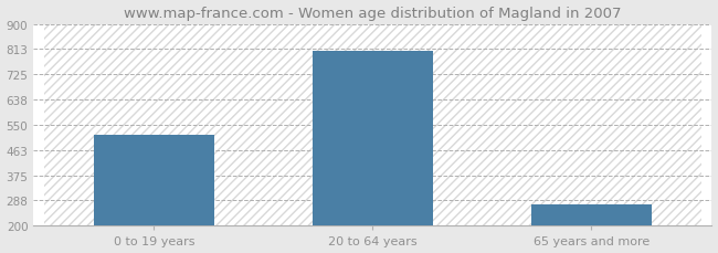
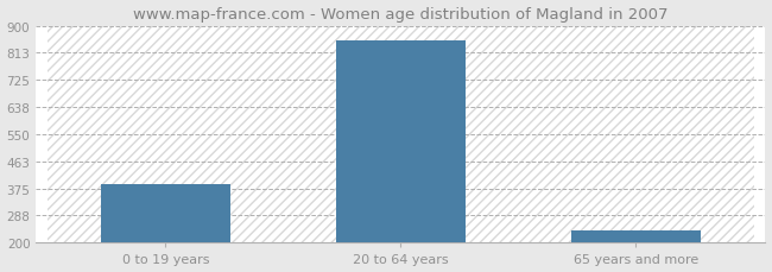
0 to 19 years: 515 -> 390
20 to 64 years: 805 -> 851
65 years and more: 275 -> 240
